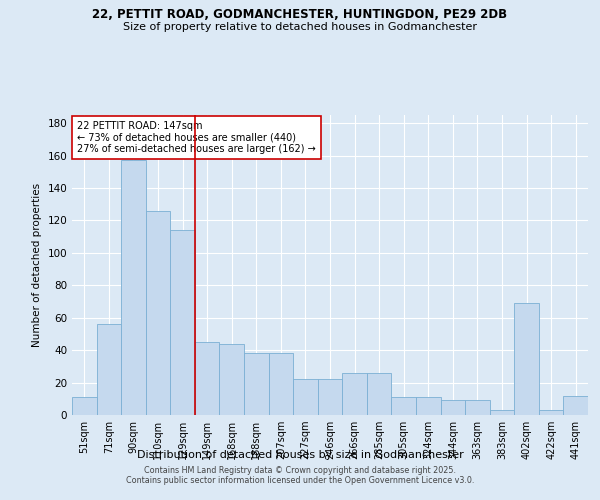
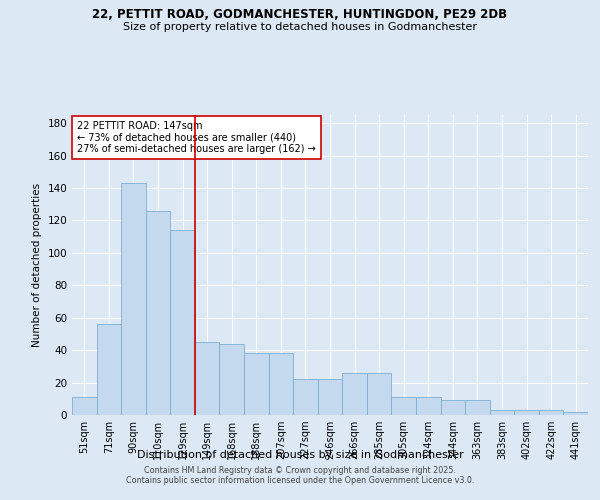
90sqm: 157 -> 143
402sqm: 69 -> 3
441sqm: 12 -> 2
